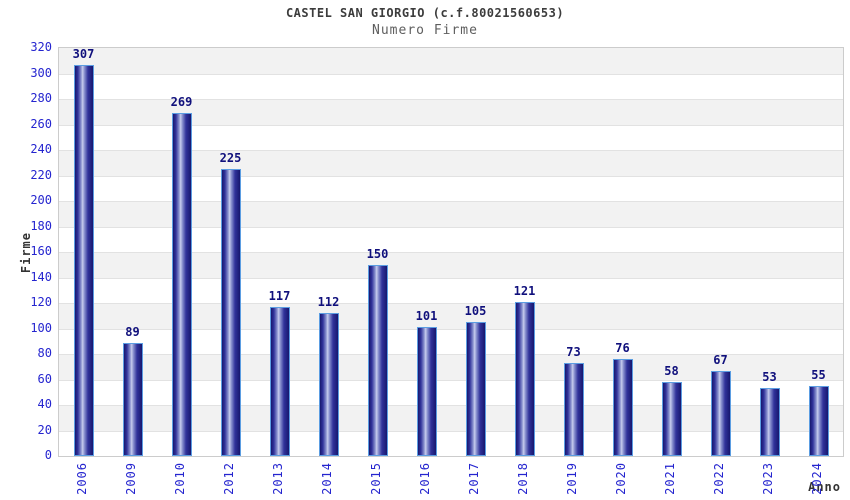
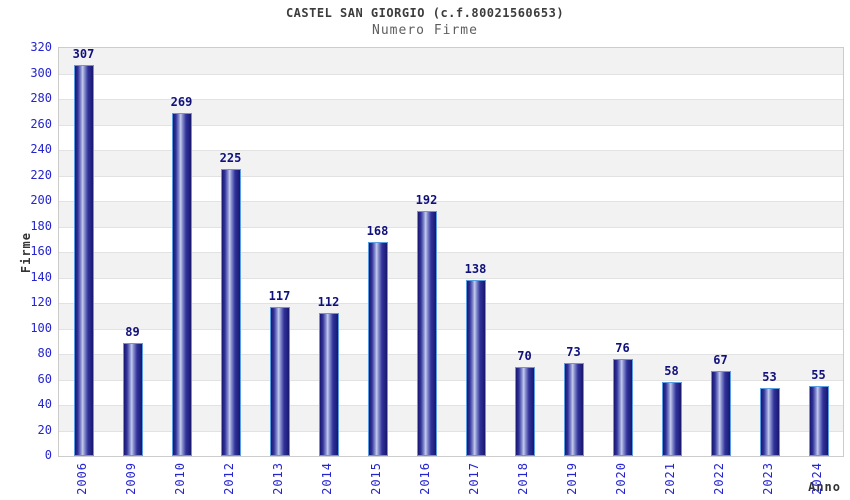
2015: 150 -> 168
2016: 101 -> 192
2017: 105 -> 138
2018: 121 -> 70
